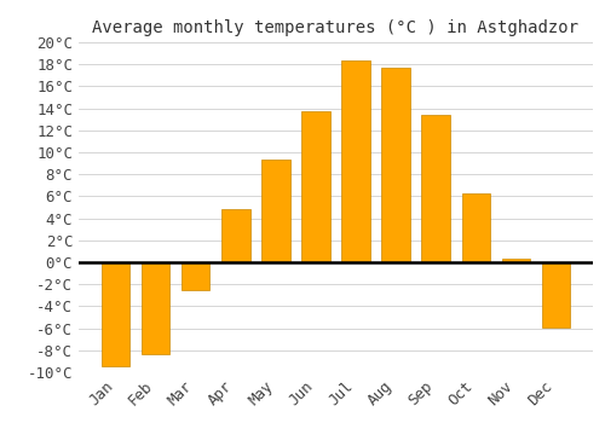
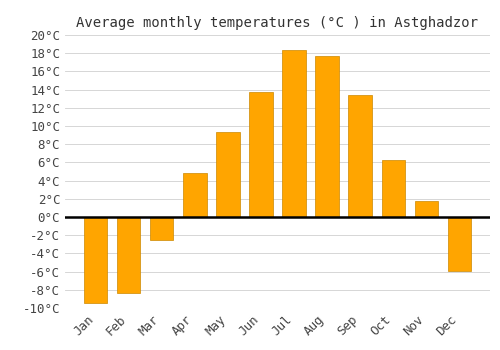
Nov: 0.3°C -> 1.8°C
